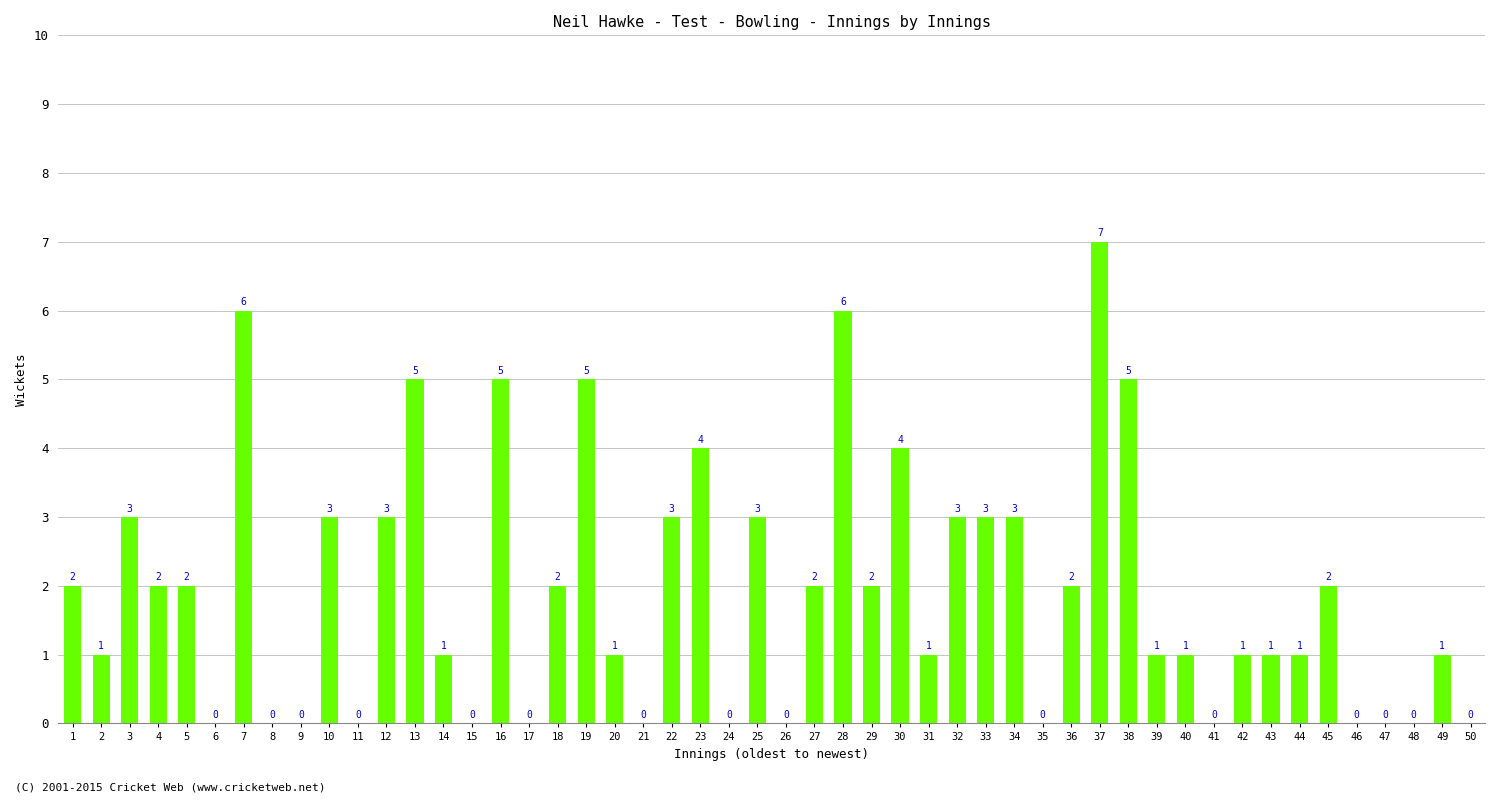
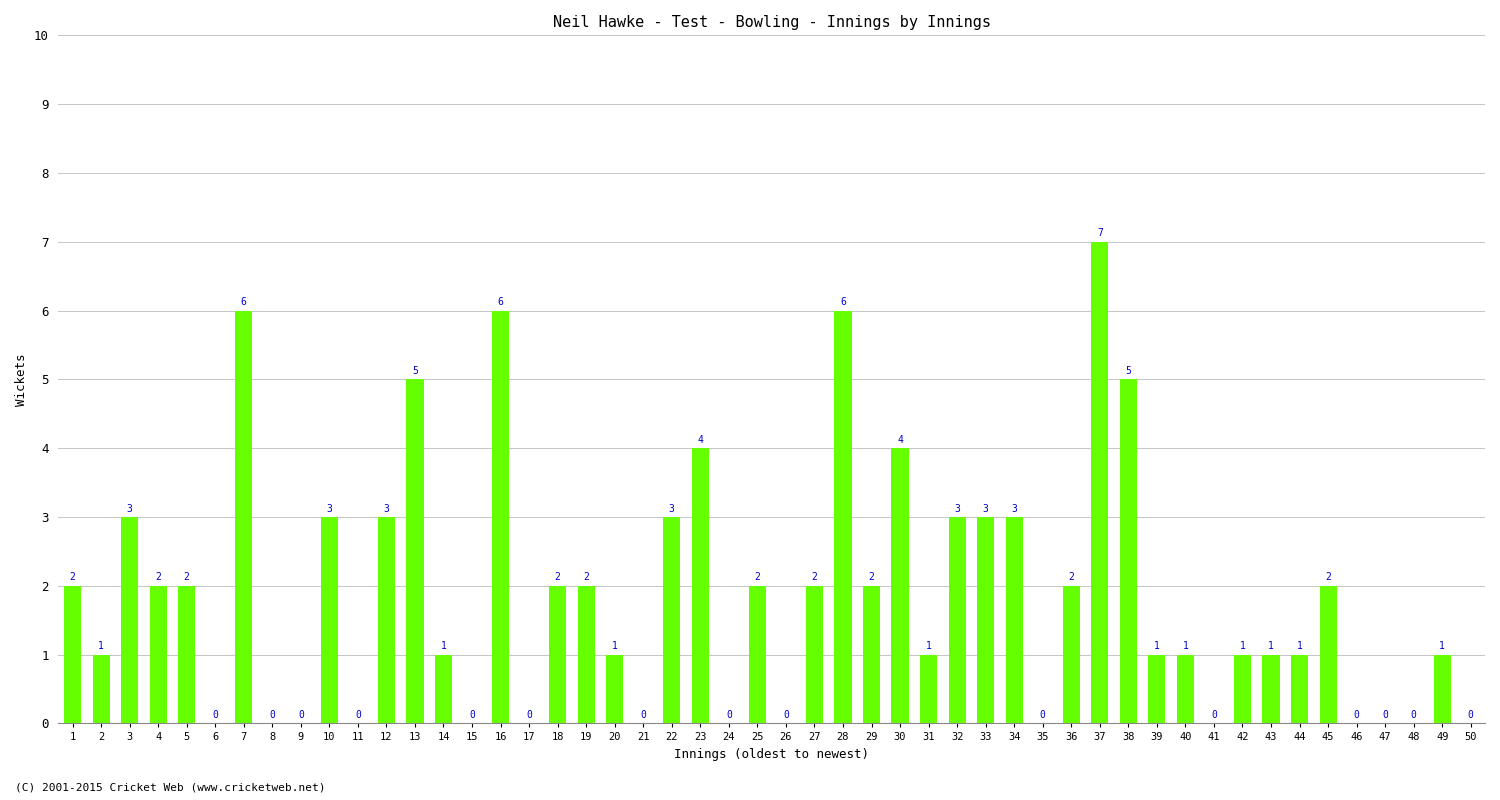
16: 5 -> 6
19: 5 -> 2
25: 3 -> 2
